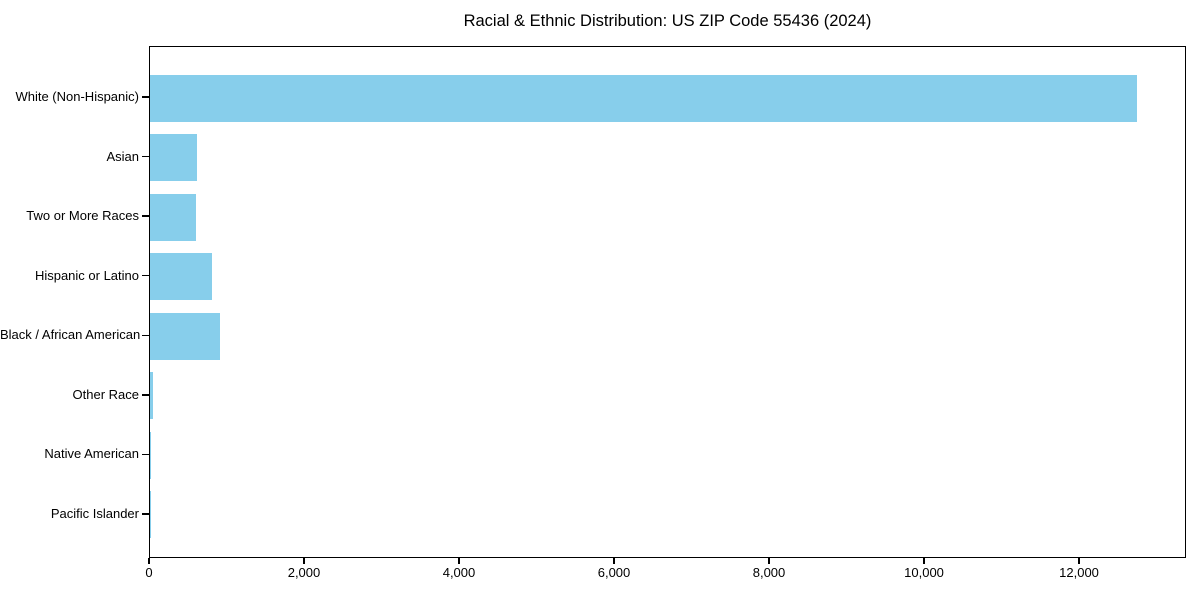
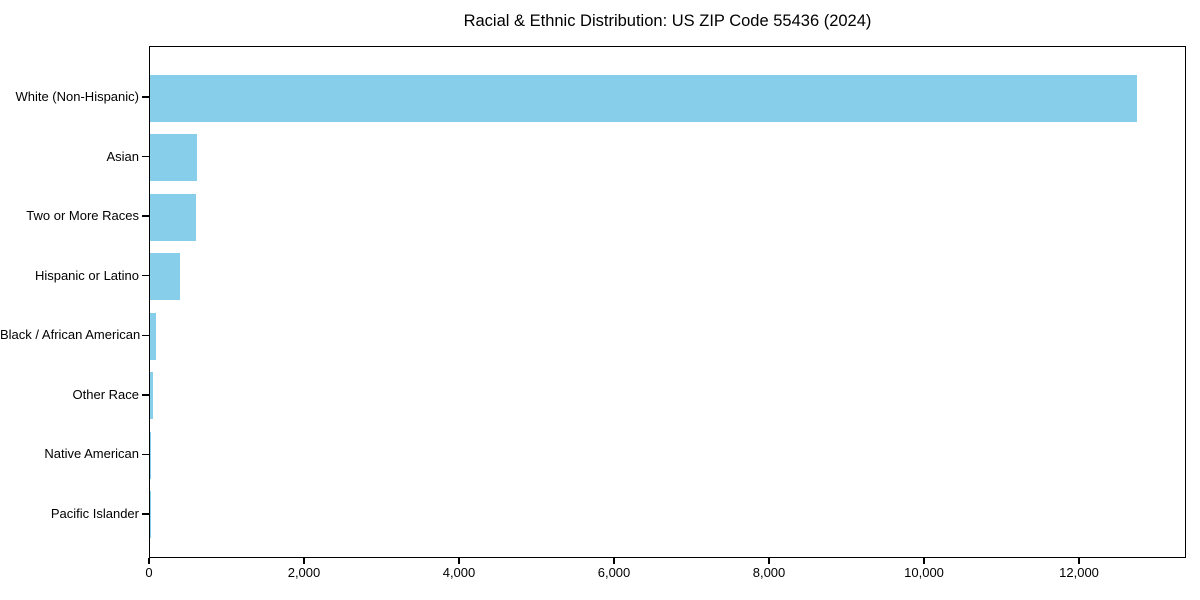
Hispanic or Latino: 800 -> 400
Black / African American: 900 -> 100
